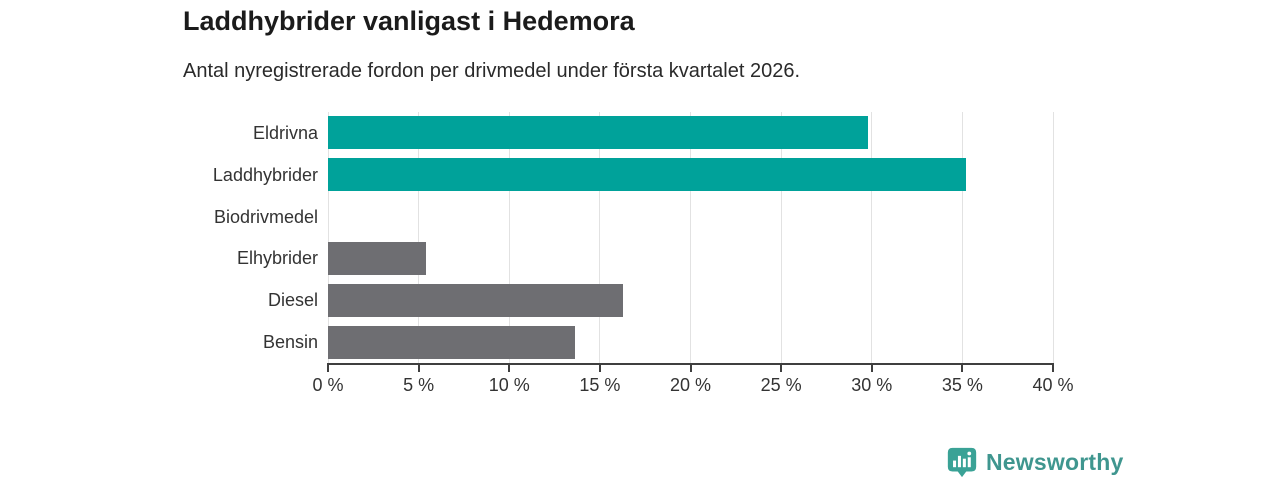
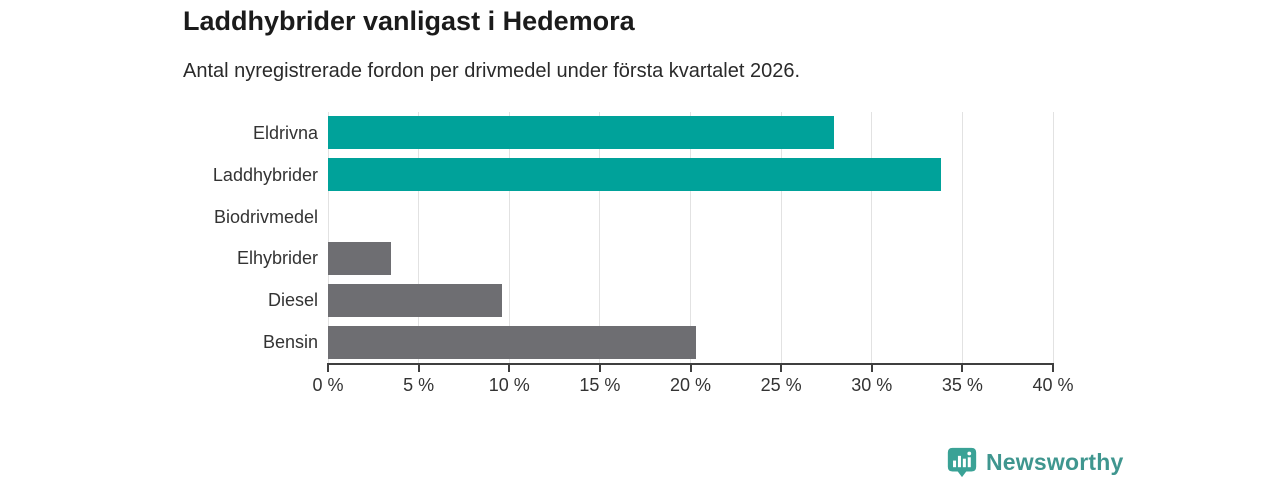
Eldrivna: 29.8% -> 27.9%
Laddhybrider: 35.2% -> 33.8%
Elhybrider: 5.4% -> 3.5%
Diesel: 16.3% -> 9.6%
Bensin: 13.6% -> 20.3%
